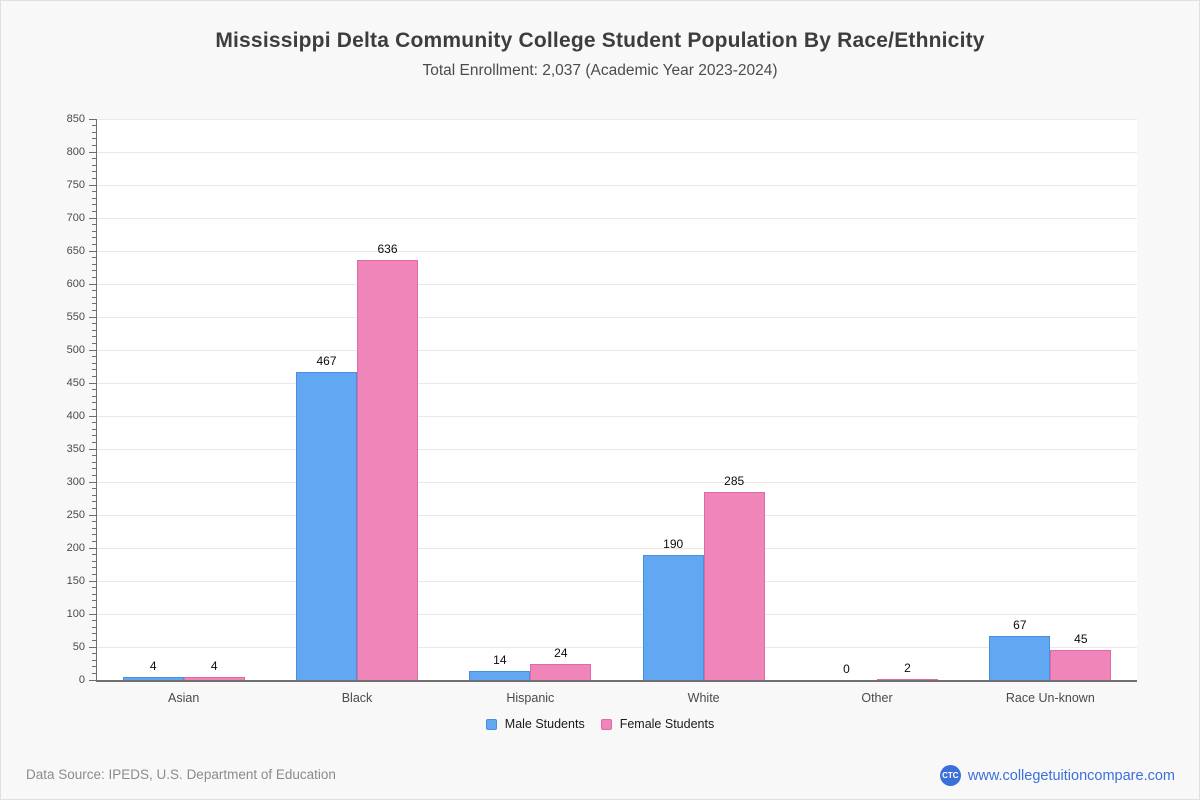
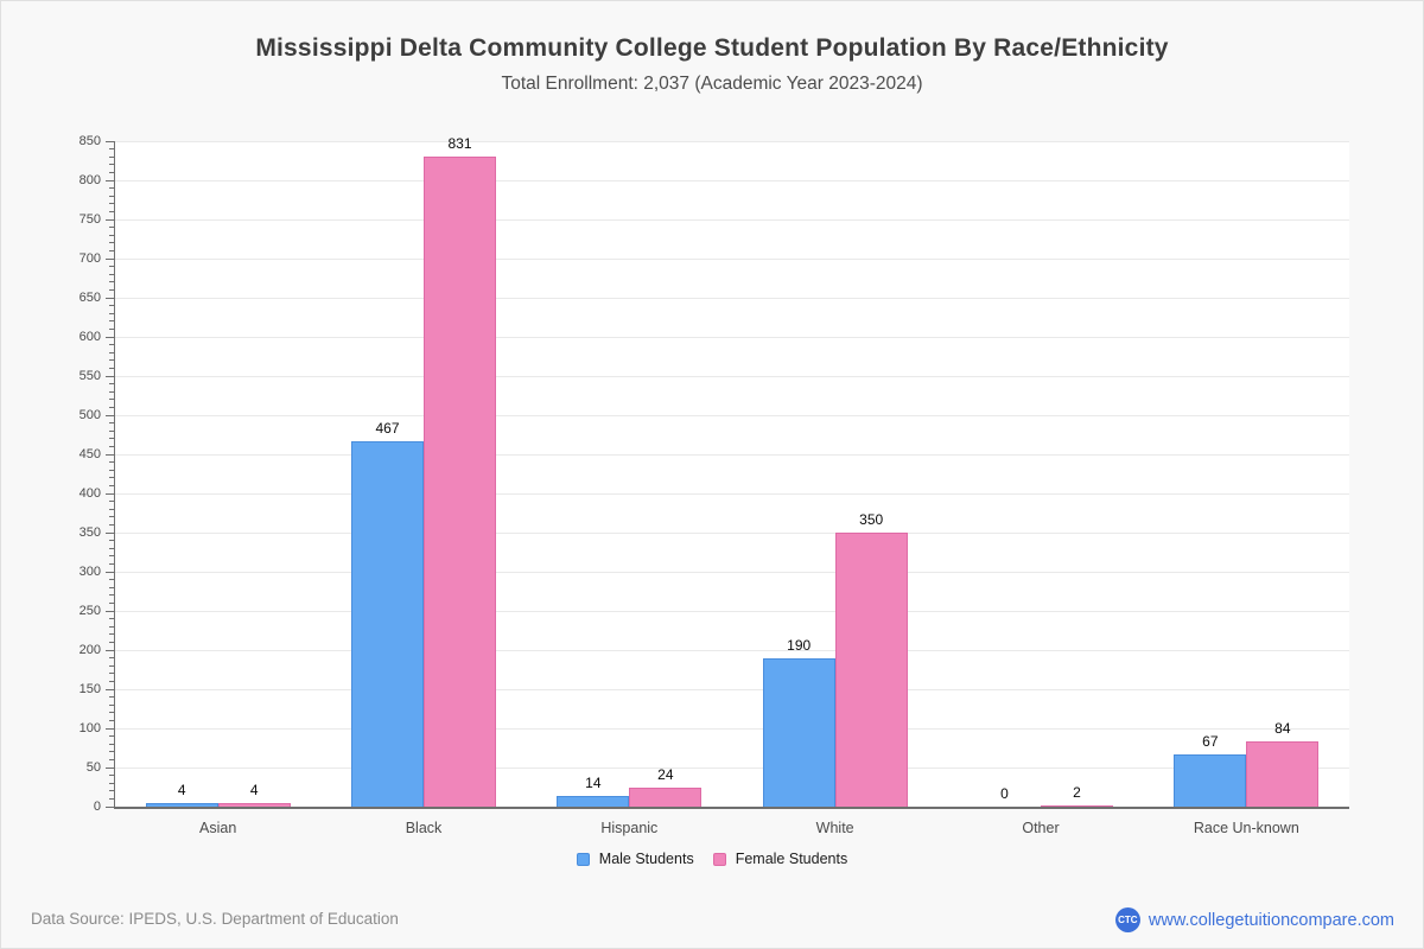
Female Students/Black: 636 -> 831
Female Students/White: 285 -> 350
Female Students/Race Un-known: 45 -> 84
